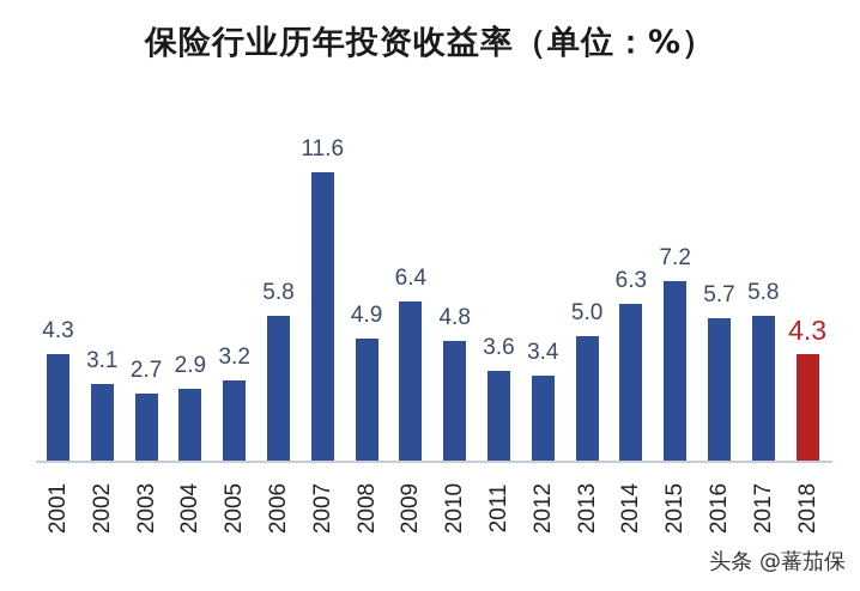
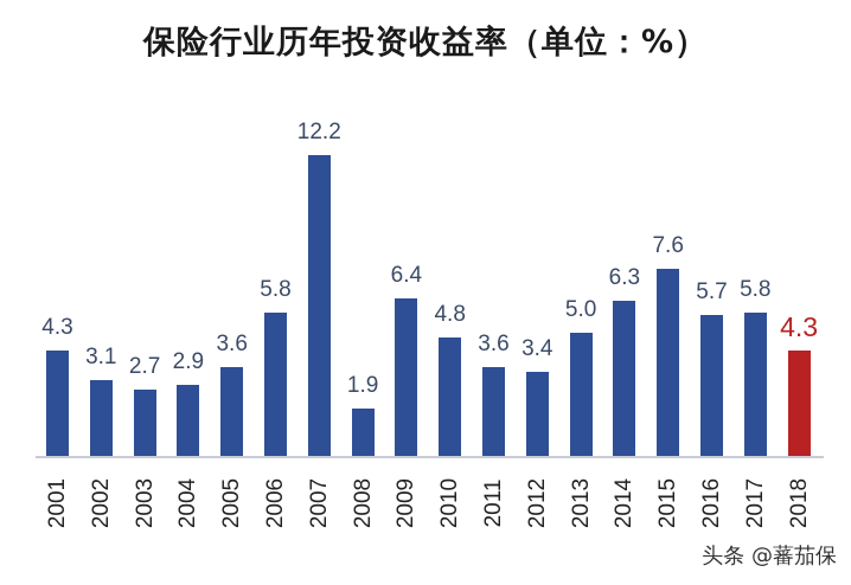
2005: 3.2 -> 3.6
2007: 11.6 -> 12.2
2008: 4.9 -> 1.9
2015: 7.2 -> 7.6
